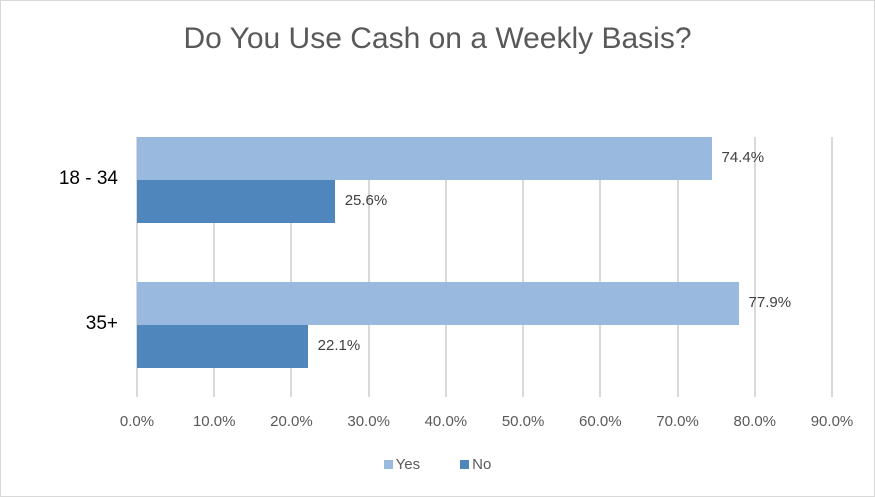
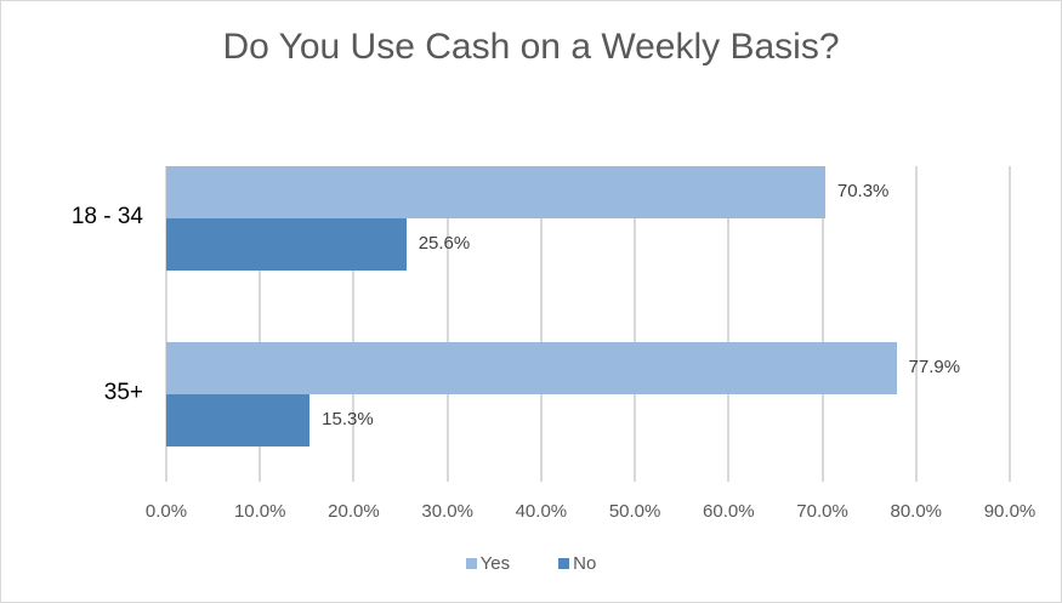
Yes/18 - 34: 74.4% -> 70.3%
No/35+: 22.1% -> 15.3%
